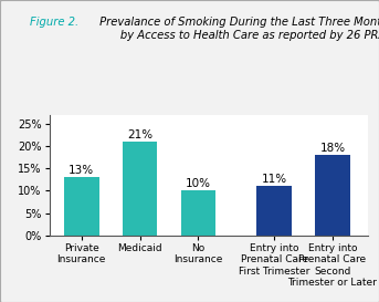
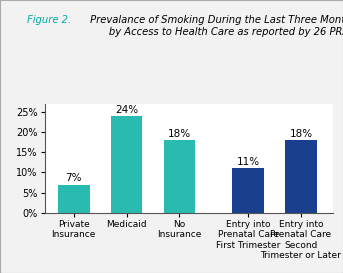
Private Insurance: 13% -> 7%
Medicaid: 21% -> 24%
No Insurance: 10% -> 18%
